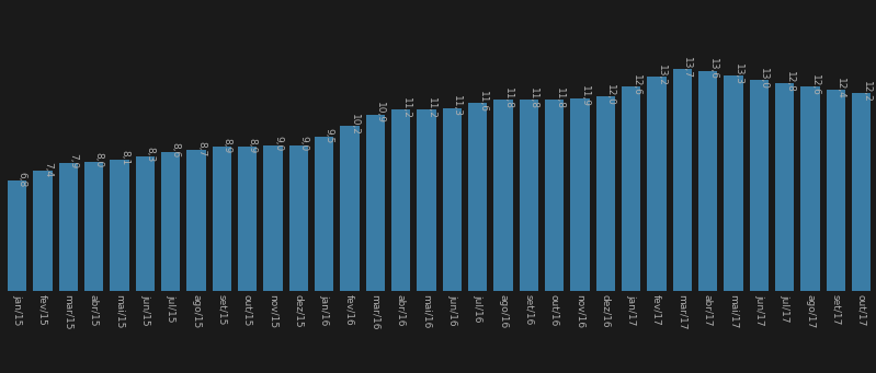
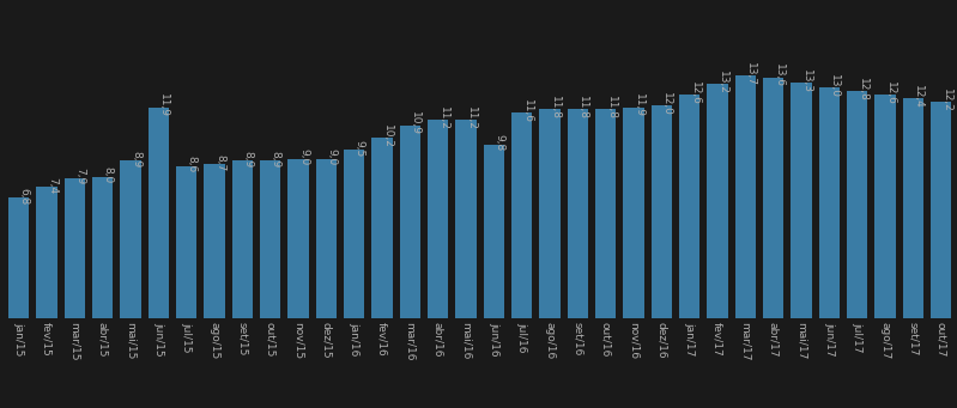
mai/15: 8,1 -> 8,9
jun/15: 8,3 -> 11,9
jun/16: 11,3 -> 9,8
